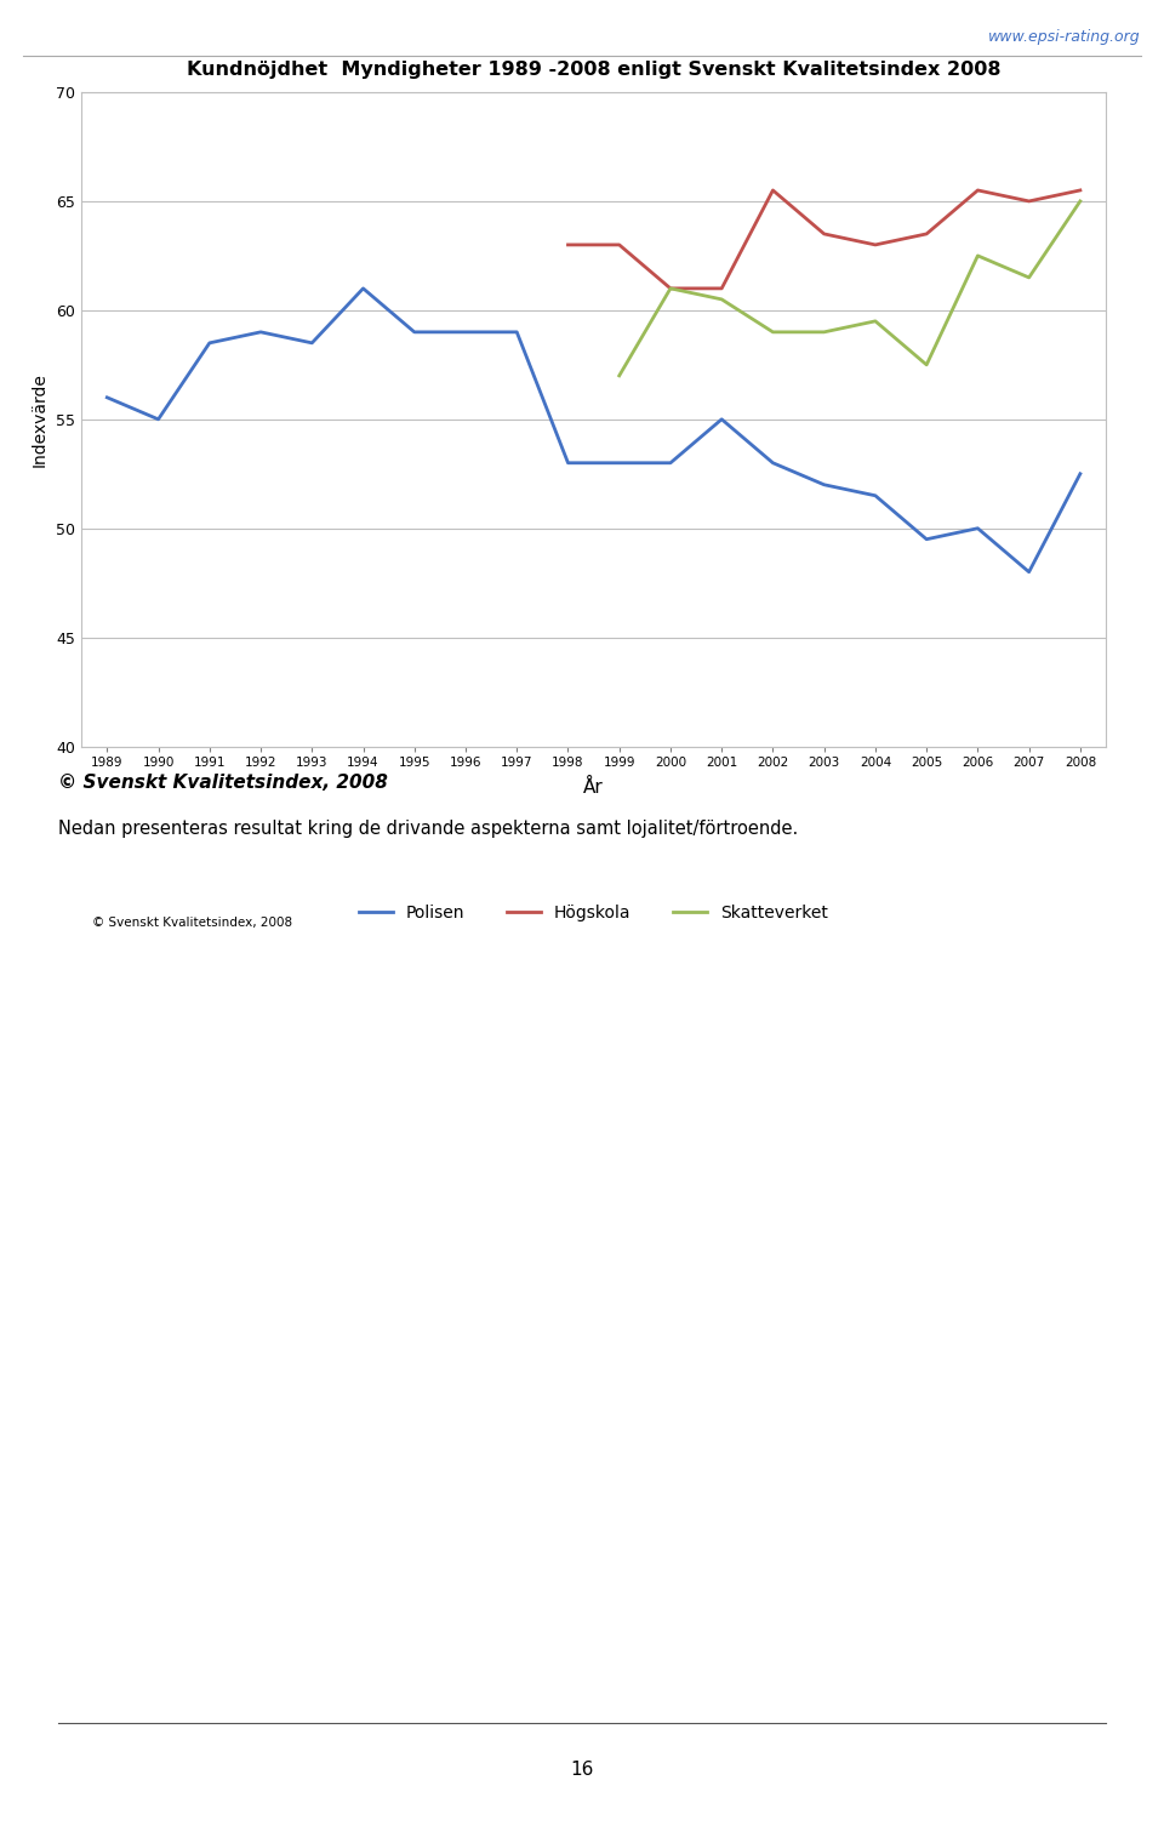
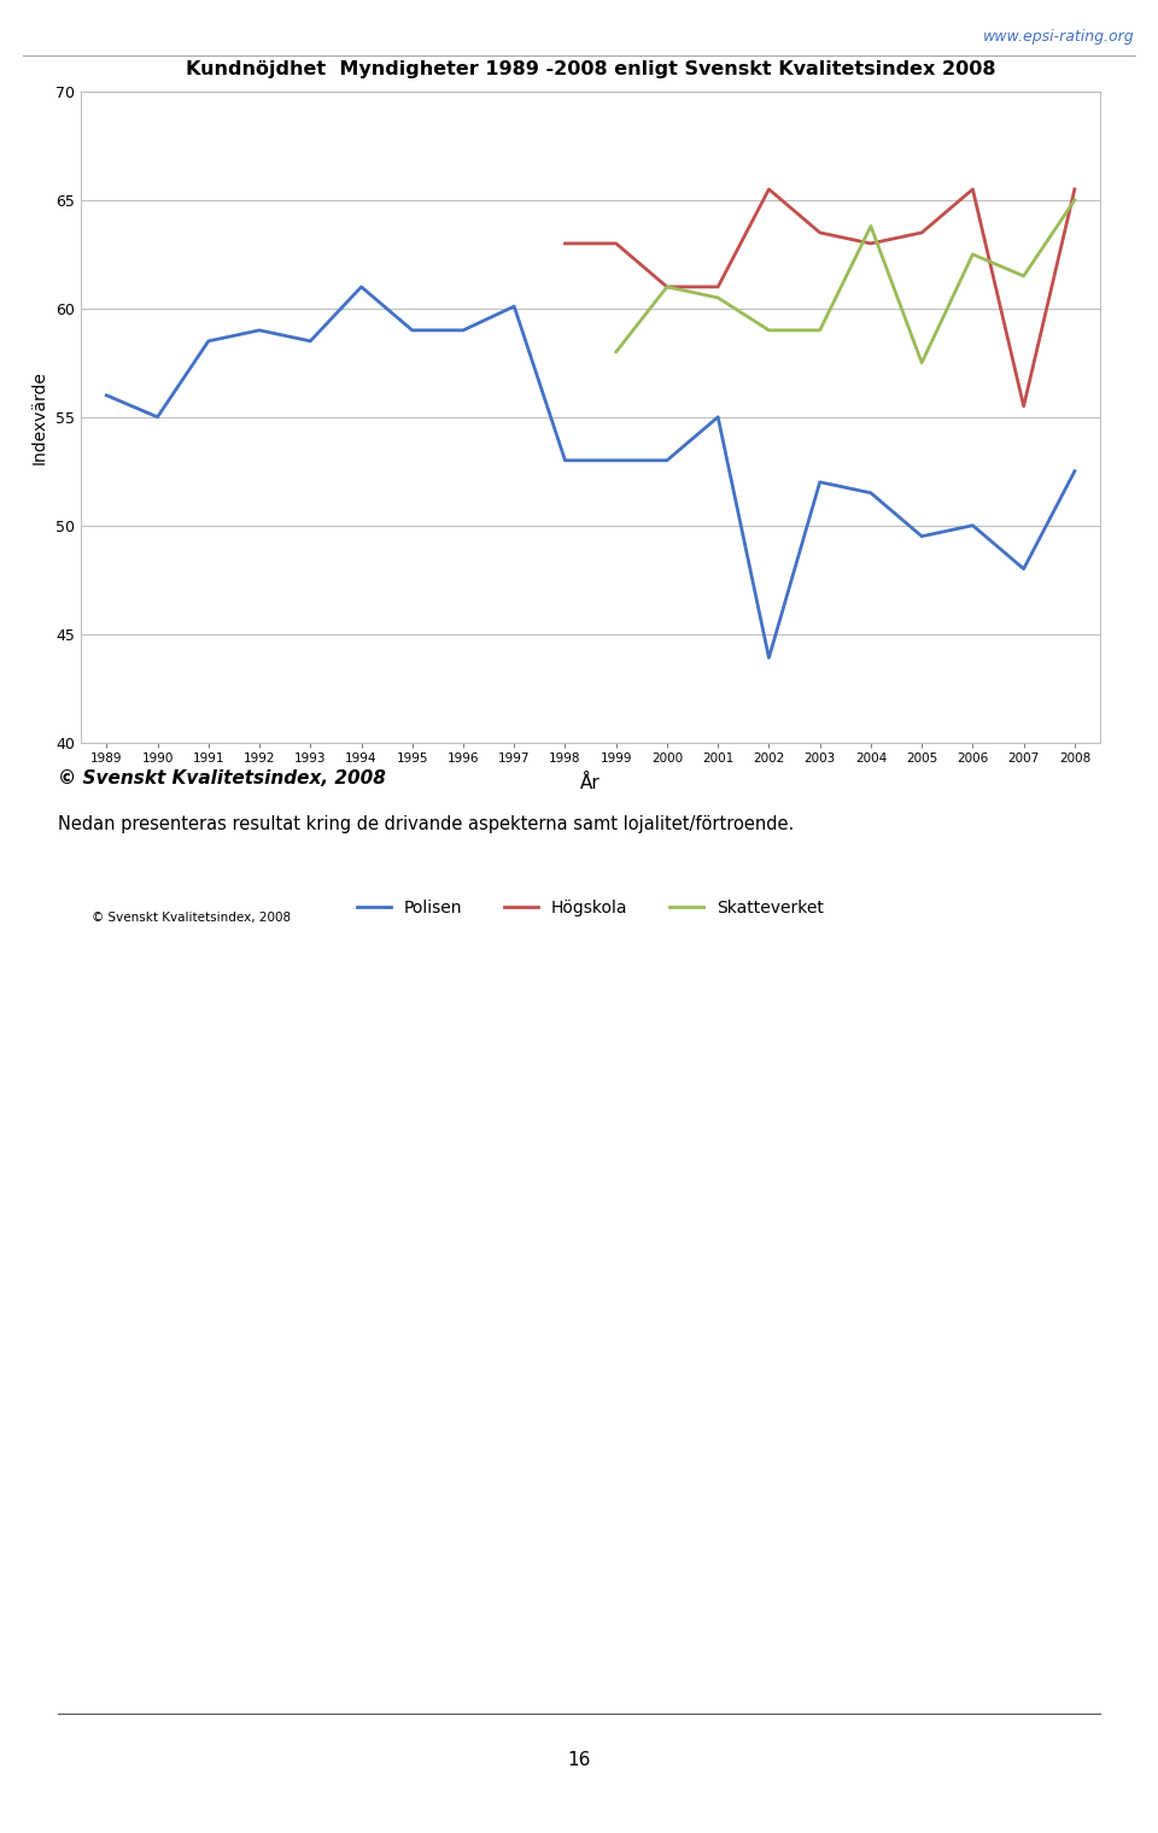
Polisen/1997: 59.0 -> 60.1
Skatteverket/1999: 57.0 -> 58.0
Polisen/2002: 53.0 -> 43.9
Skatteverket/2004: 59.5 -> 63.8
Högskola/2007: 65.0 -> 55.5
